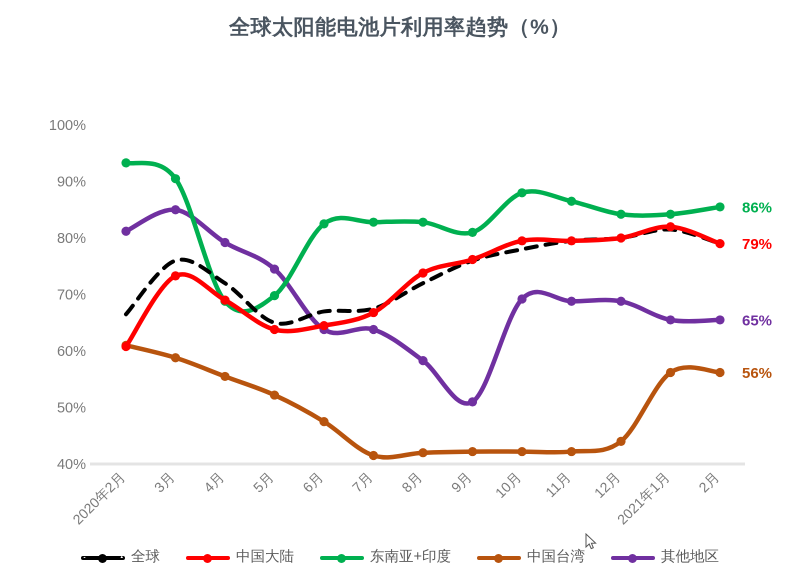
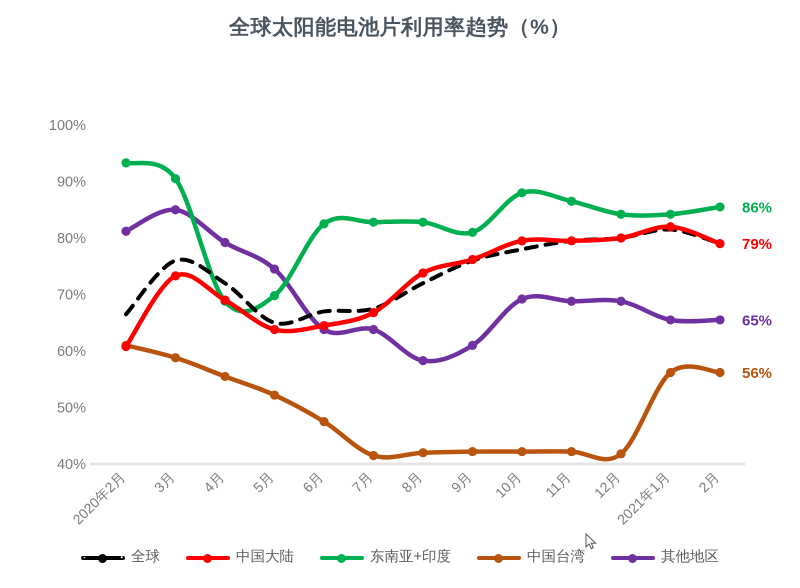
其他地区/9月: 51% -> 61%
中国台湾/12月: 44% -> 42%
